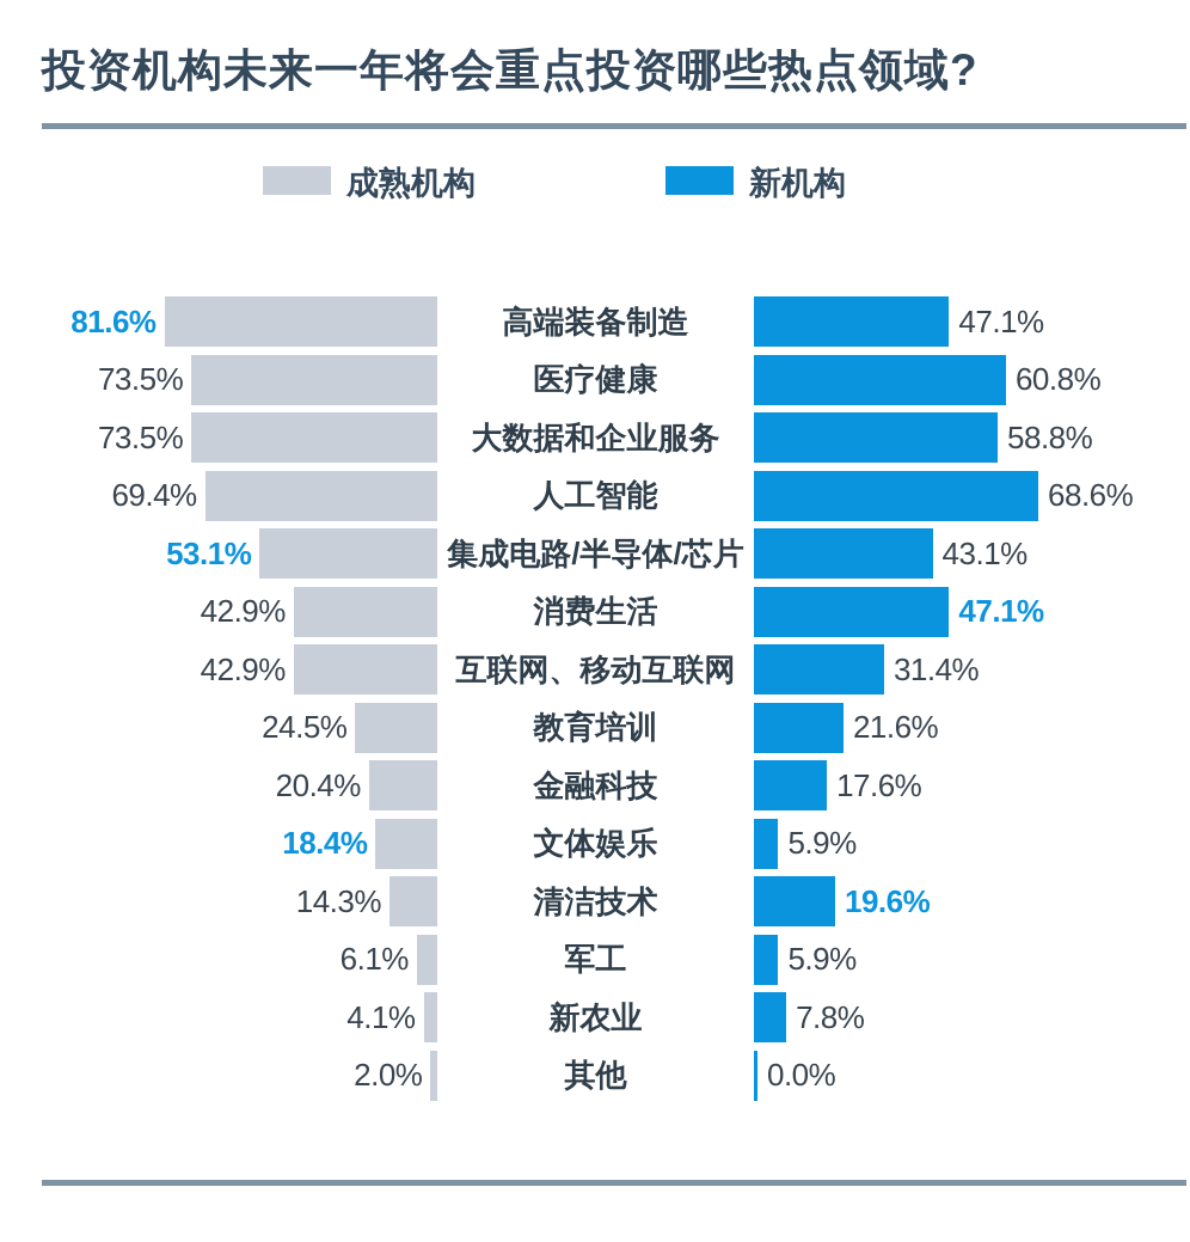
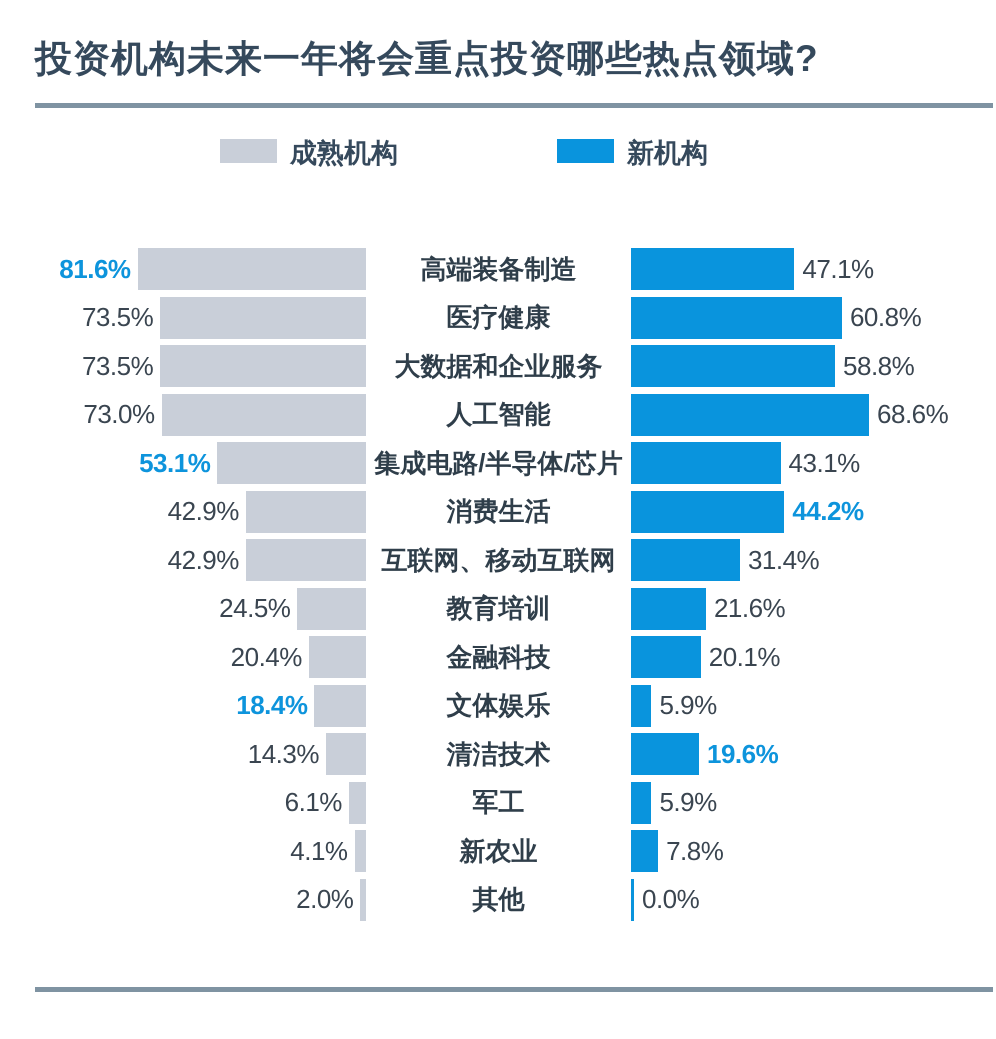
成熟机构/人工智能: 69.4% -> 73.0%
新机构/消费生活: 47.1% -> 44.2%
新机构/金融科技: 17.6% -> 20.1%
